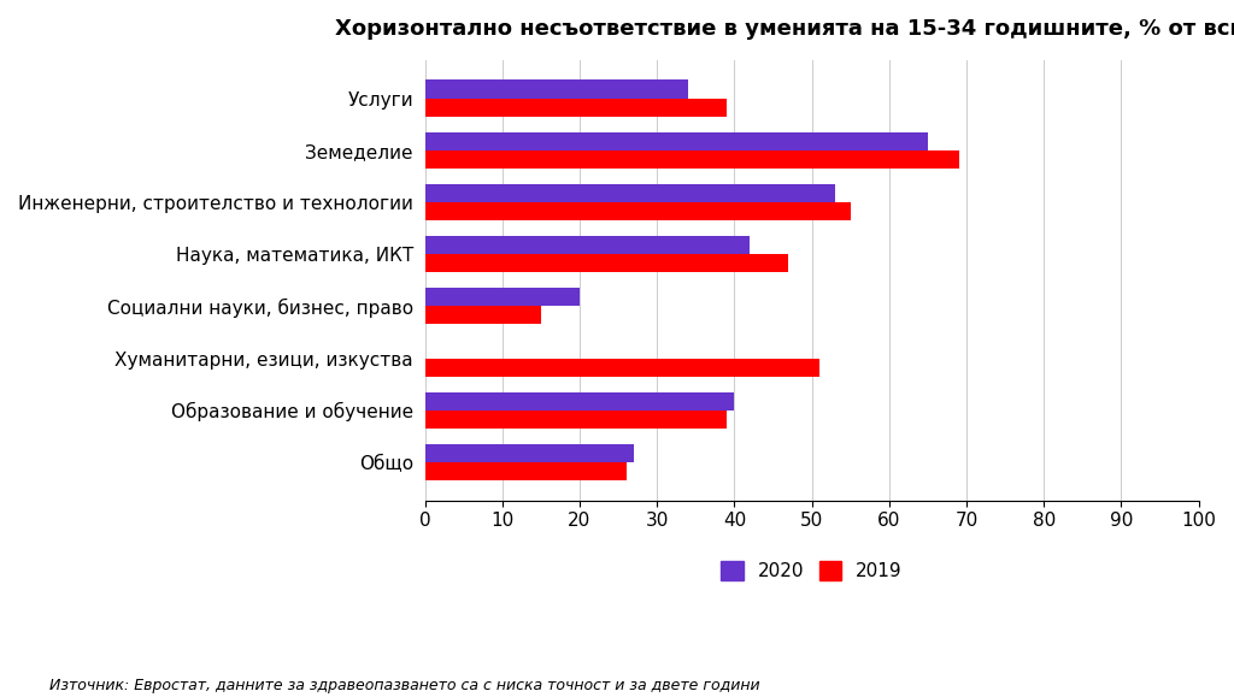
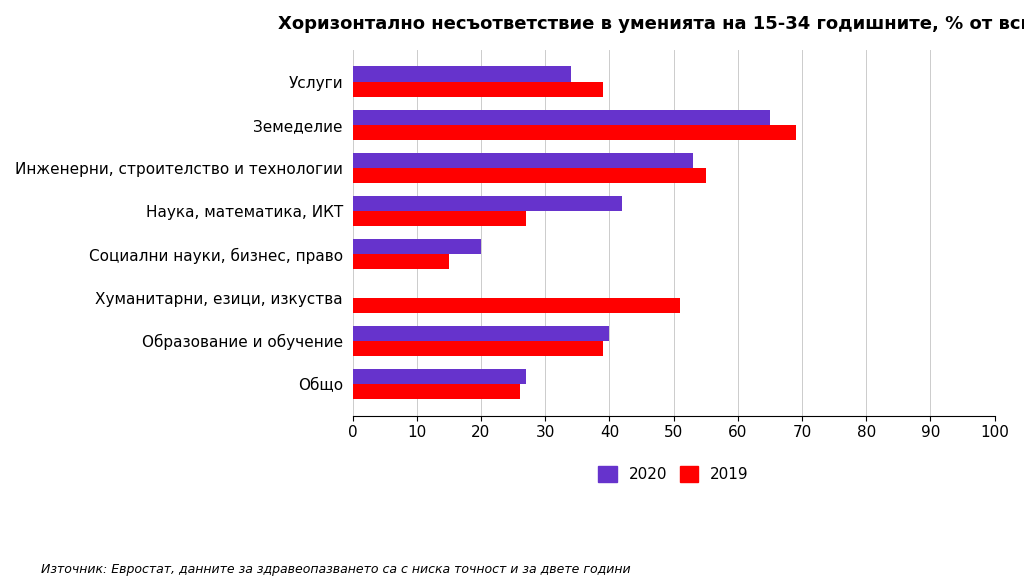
2019/Наука, математика, ИКТ: 47 -> 27
